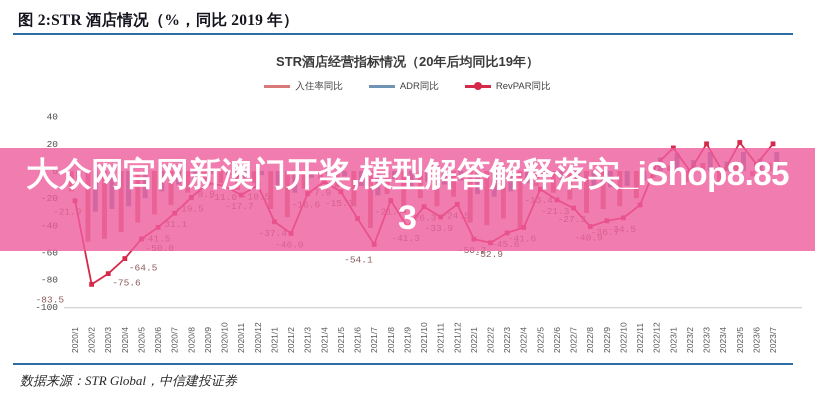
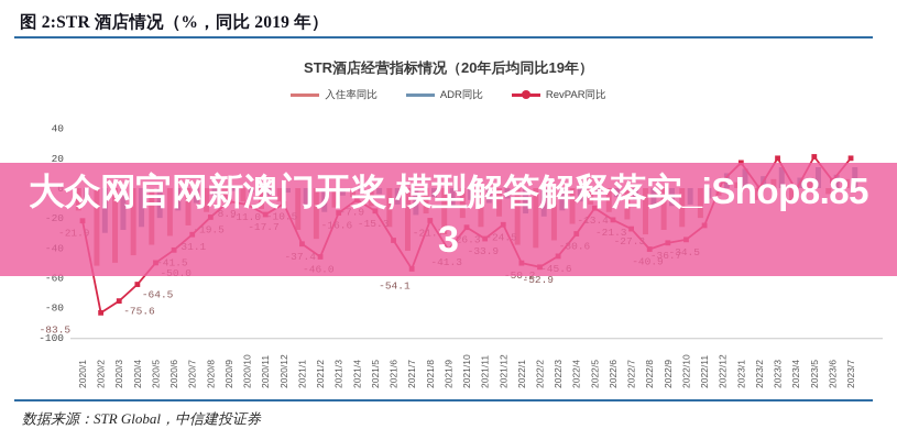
入住率同比/2022/4: -42 -> -24
RevPAR同比/2022/4: -41.6 -> -30.6
